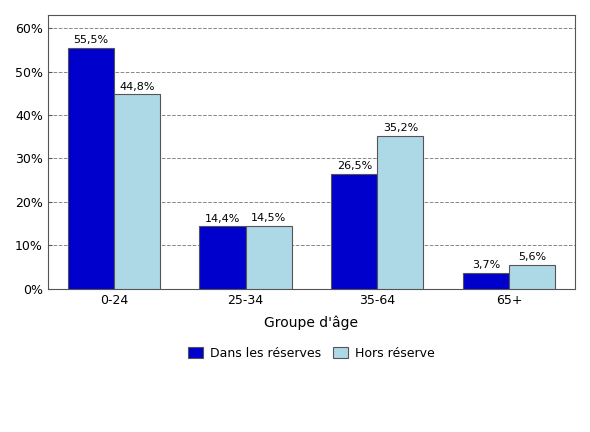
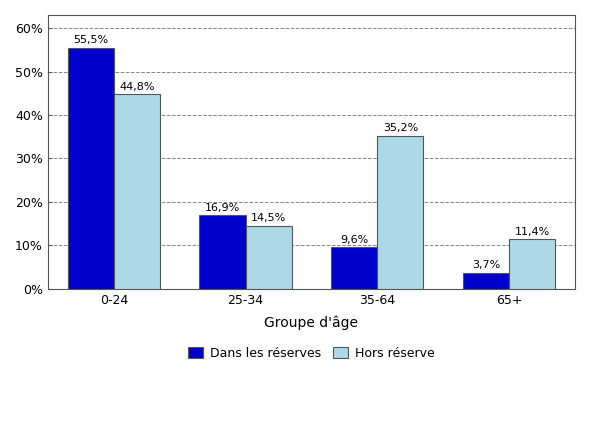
Dans les réserves/25-34: 14,4% -> 16,9%
Dans les réserves/35-64: 26,5% -> 9,6%
Hors réserve/65+: 5,6% -> 11,4%
